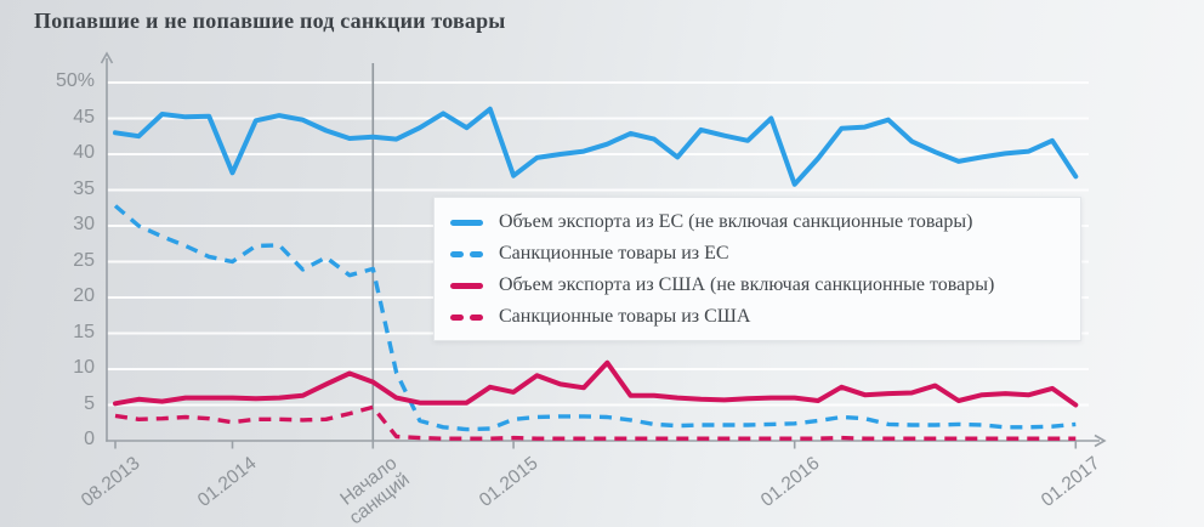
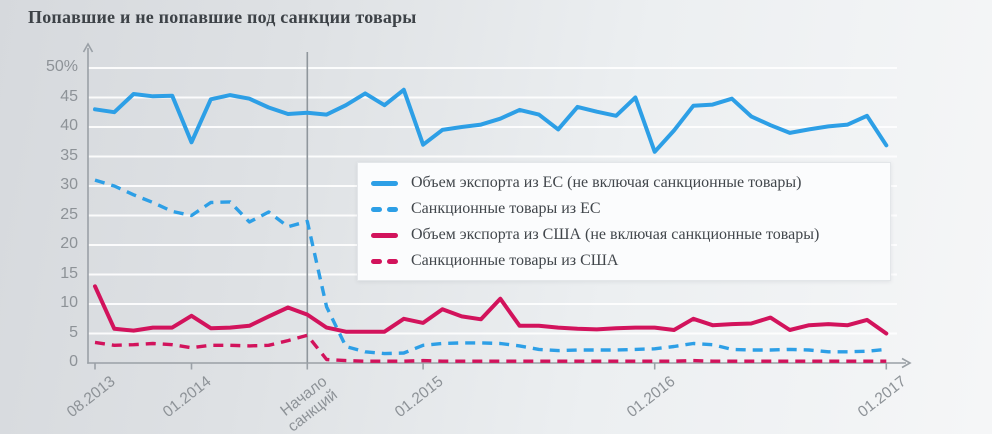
Санкционные товары из ЕС/08.2013: 33% -> 31%
Объем экспорта из США (не включая санкционные товары)/08.2013: 5% -> 13%
Объем экспорта из США (не включая санкционные товары)/01.2014: 6% -> 8%
